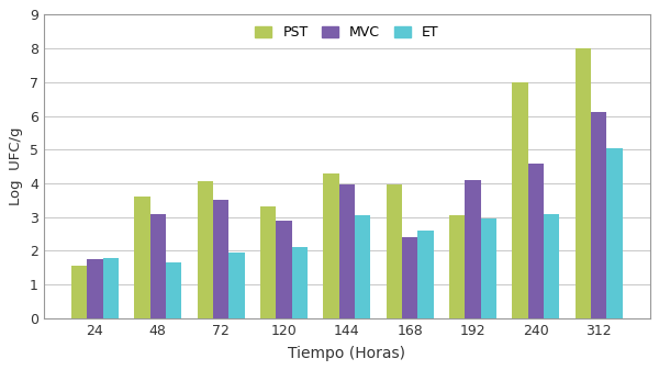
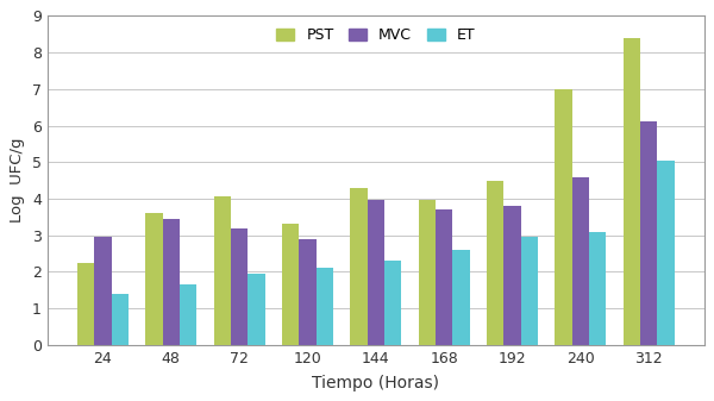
PST/24: 1.55 -> 2.25
MVC/24: 1.75 -> 2.95
ET/24: 1.80 -> 1.40
MVC/48: 3.10 -> 3.45
MVC/72: 3.50 -> 3.20
ET/144: 3.05 -> 2.30
MVC/168: 2.40 -> 3.70
PST/192: 3.05 -> 4.50
MVC/192: 4.10 -> 3.80
PST/312: 8.00 -> 8.40
